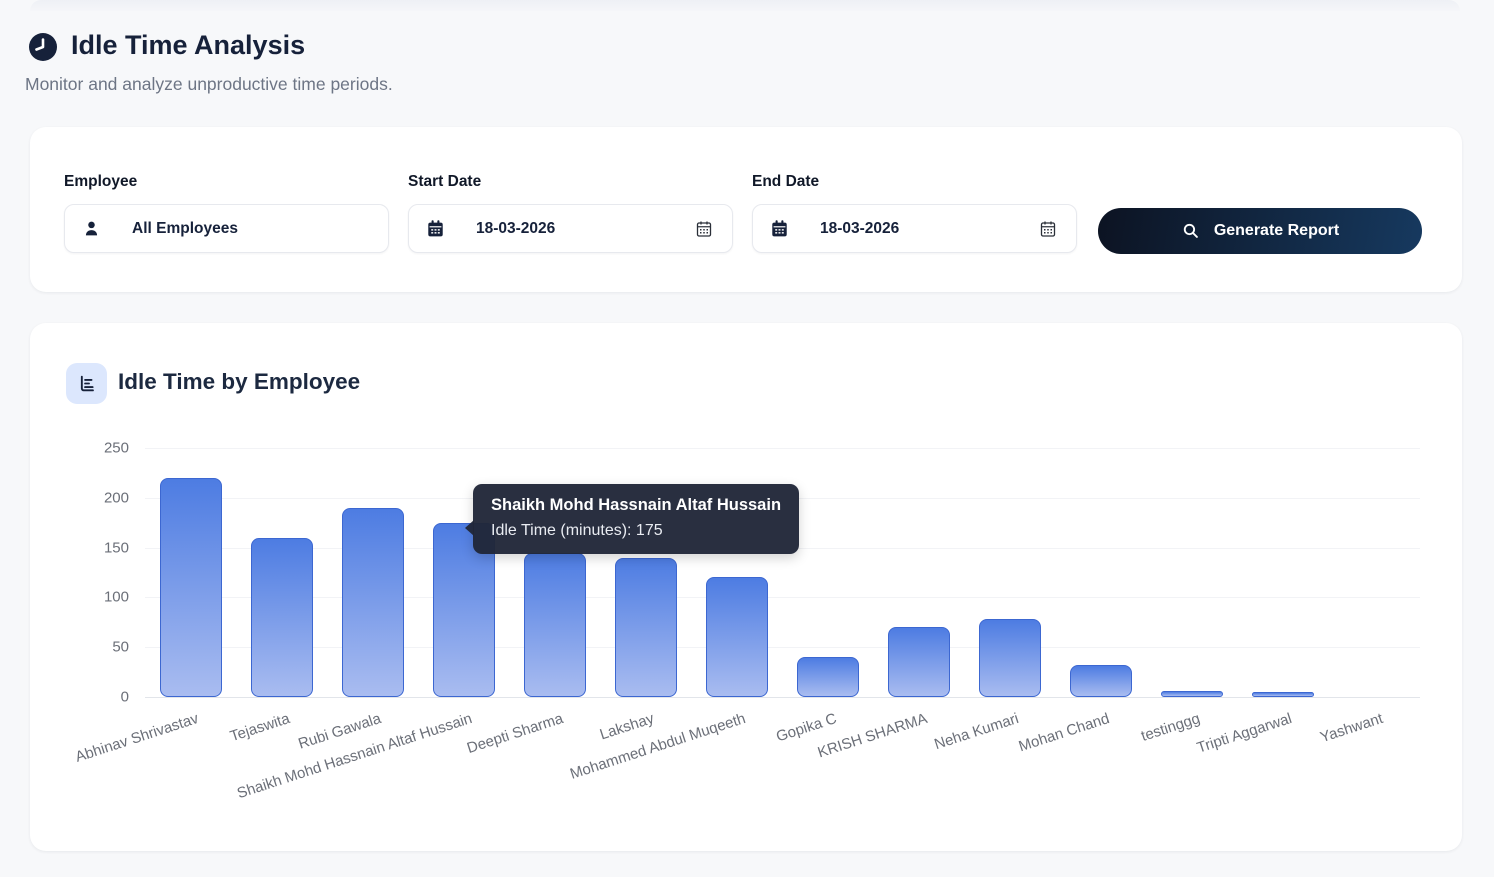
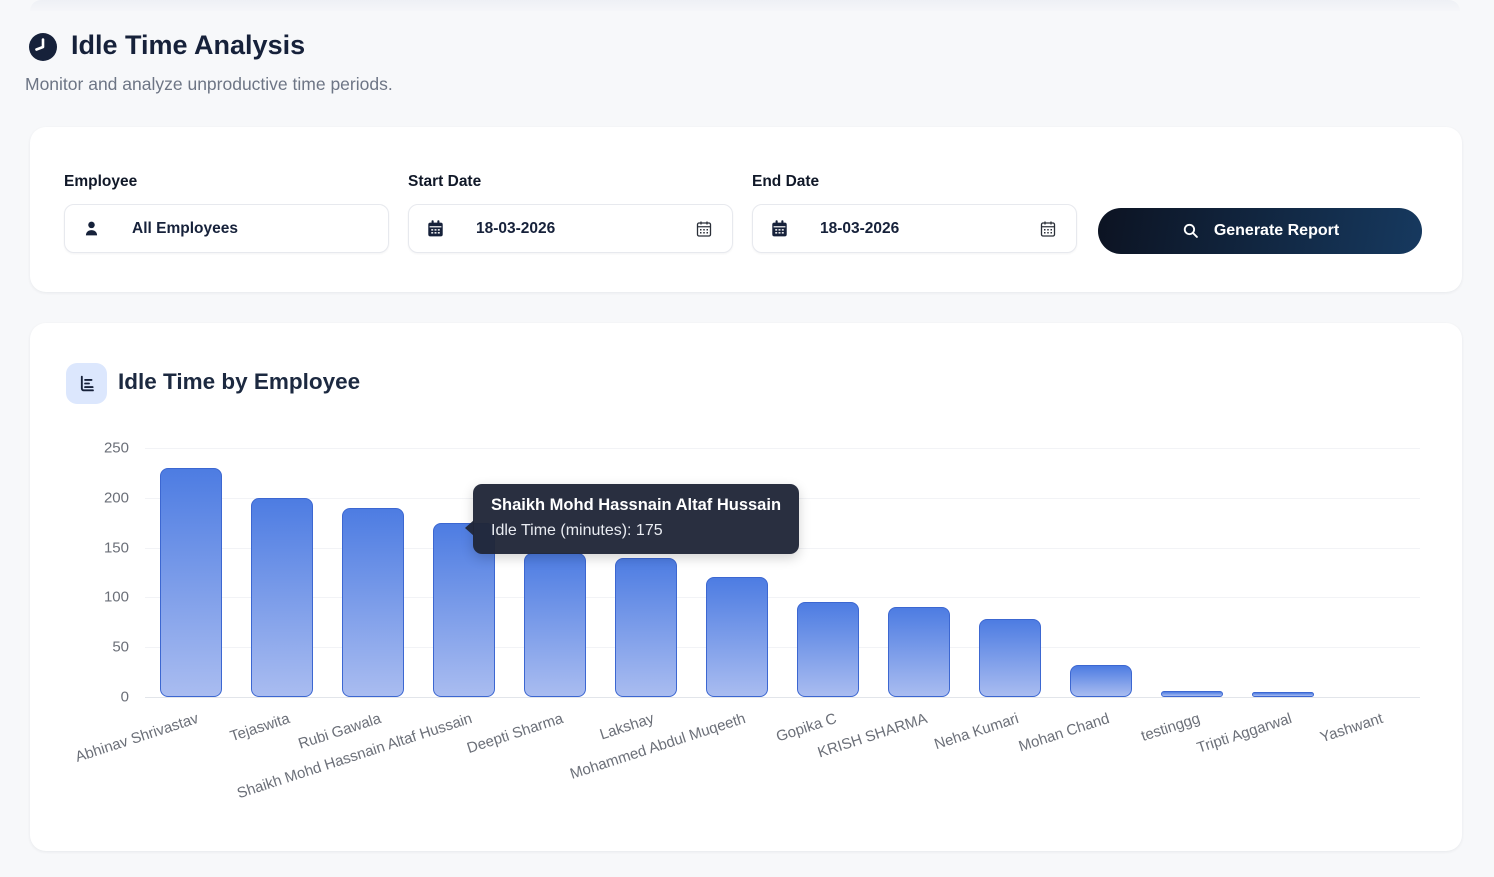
Abhinav Shrivastav: 220 -> 230
Tejaswita: 160 -> 200
Gopika C: 40 -> 100
KRISH SHARMA: 70 -> 90
